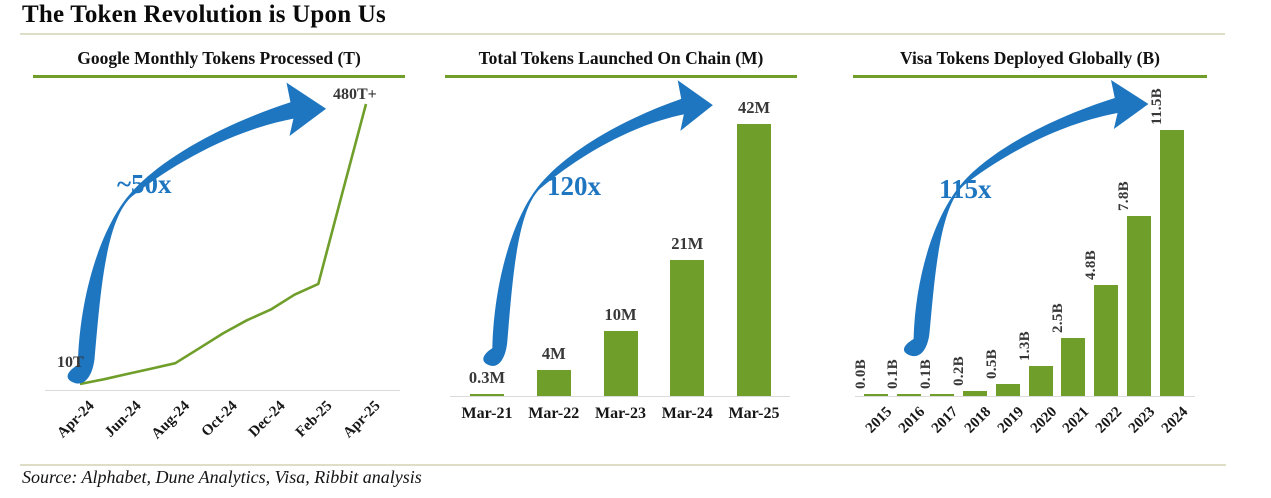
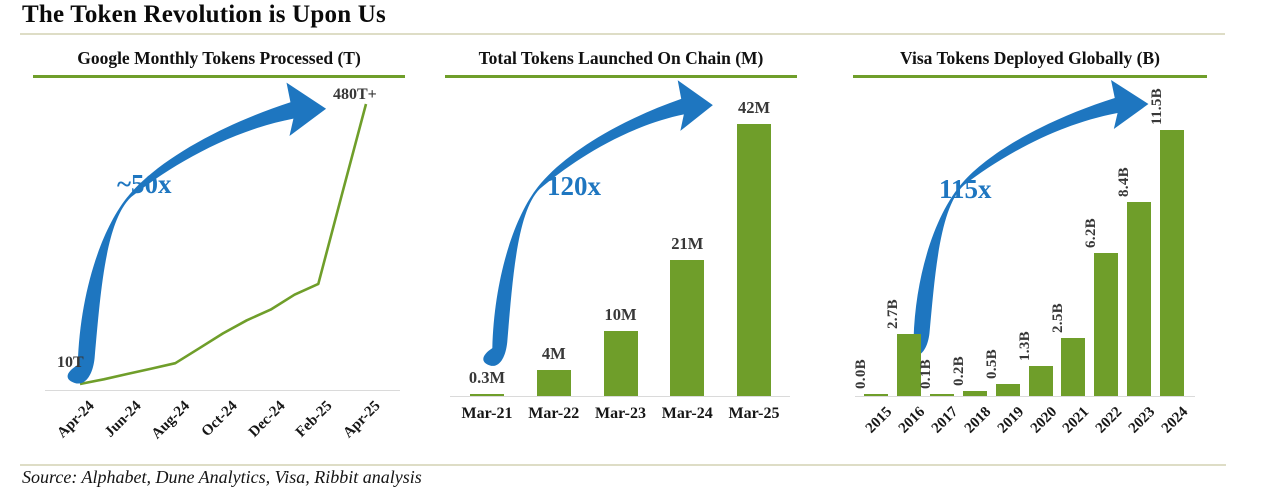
Visa Tokens Deployed Globally (B)/2016: 0.1B -> 2.7B
Visa Tokens Deployed Globally (B)/2022: 4.8B -> 6.2B
Visa Tokens Deployed Globally (B)/2023: 7.8B -> 8.4B
